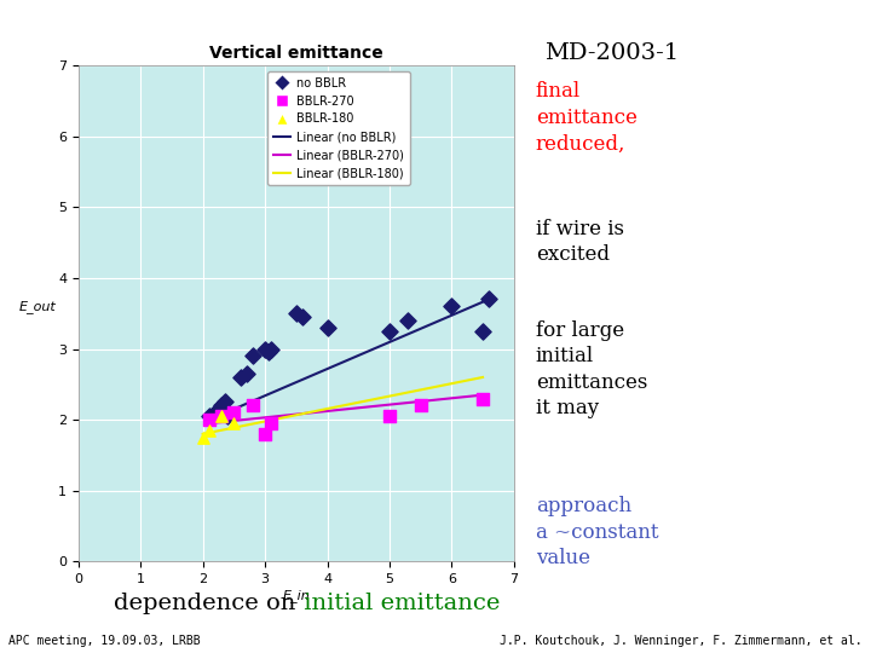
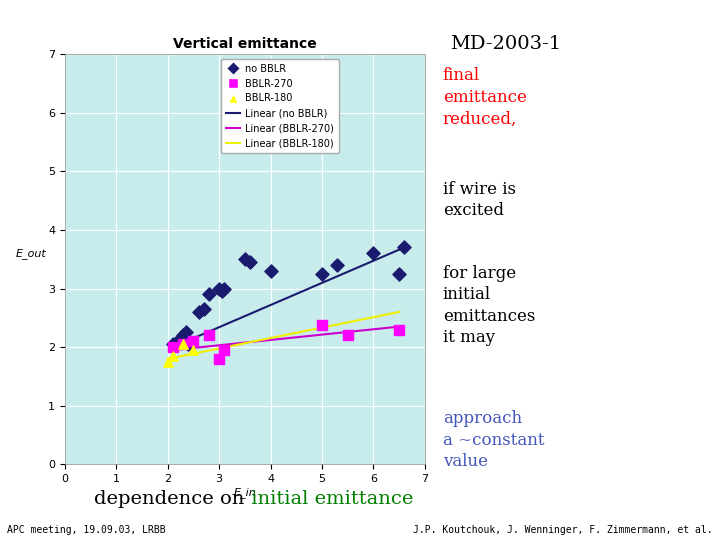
BBLR-270/5: 2.05 -> 2.38
